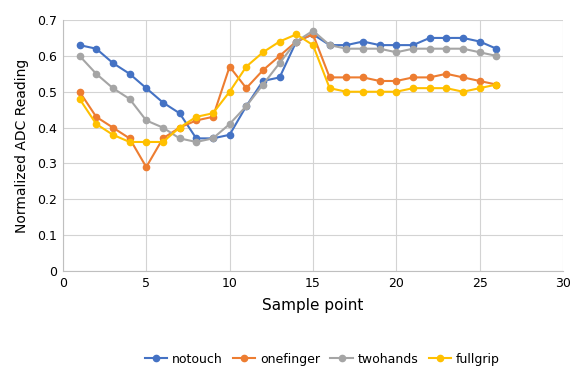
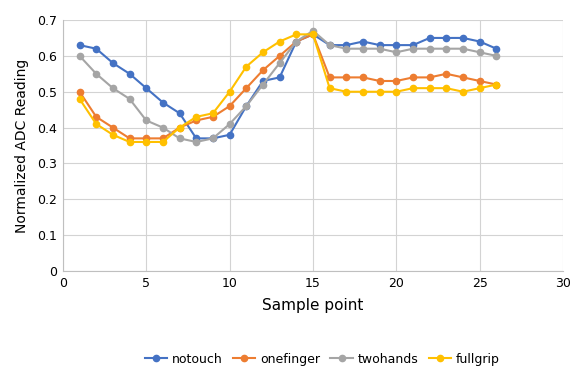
onefinger/5: 0.29 -> 0.37
onefinger/10: 0.57 -> 0.46
fullgrip/15: 0.63 -> 0.66
